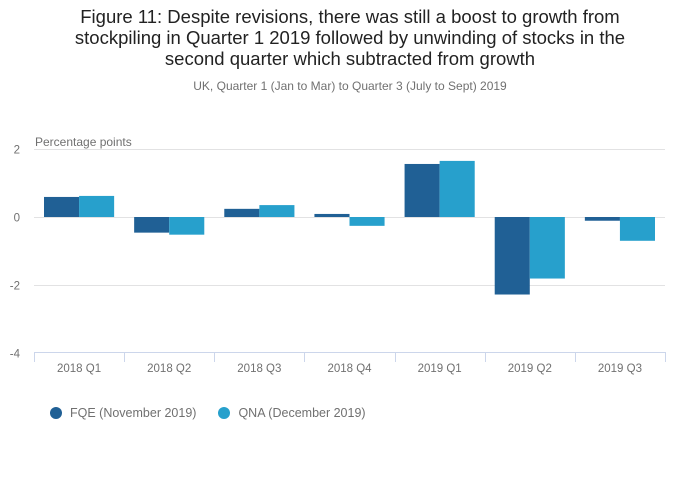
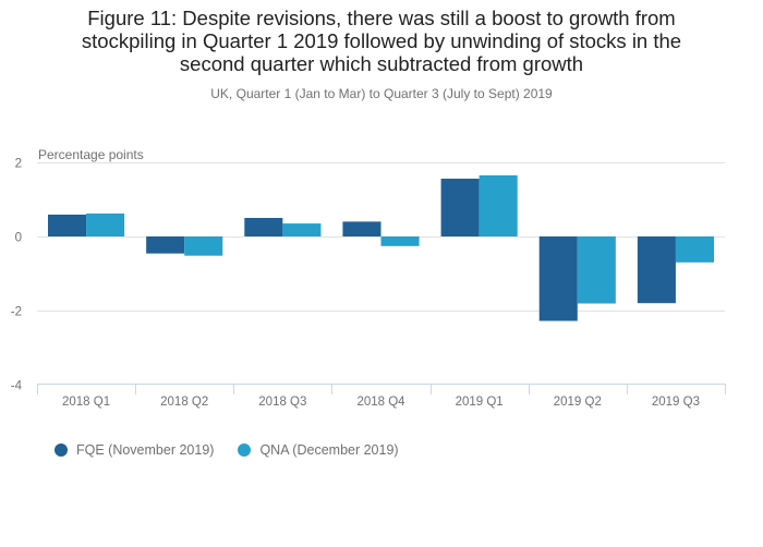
FQE (November 2019)/2018 Q3: 0.2 -> 0.5
FQE (November 2019)/2018 Q4: 0.1 -> 0.4
FQE (November 2019)/2019 Q3: -0.1 -> -1.8
